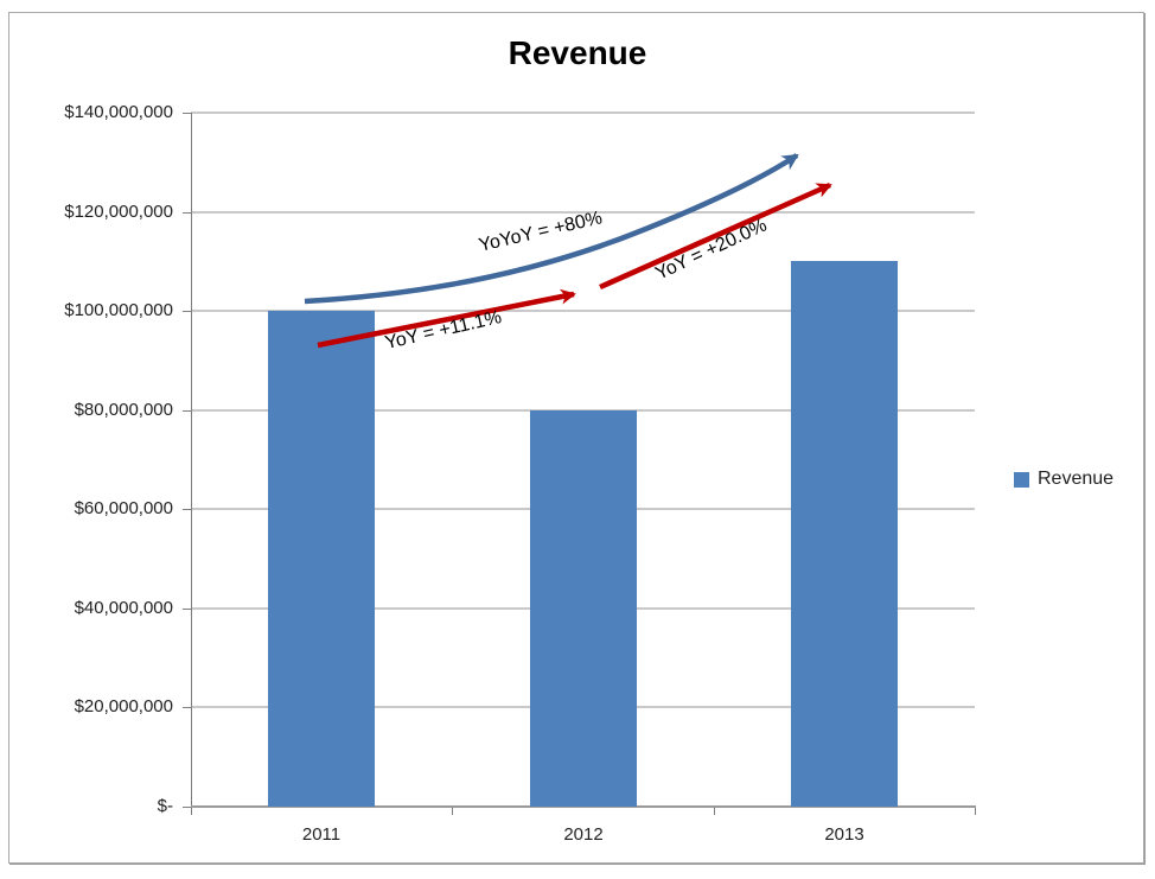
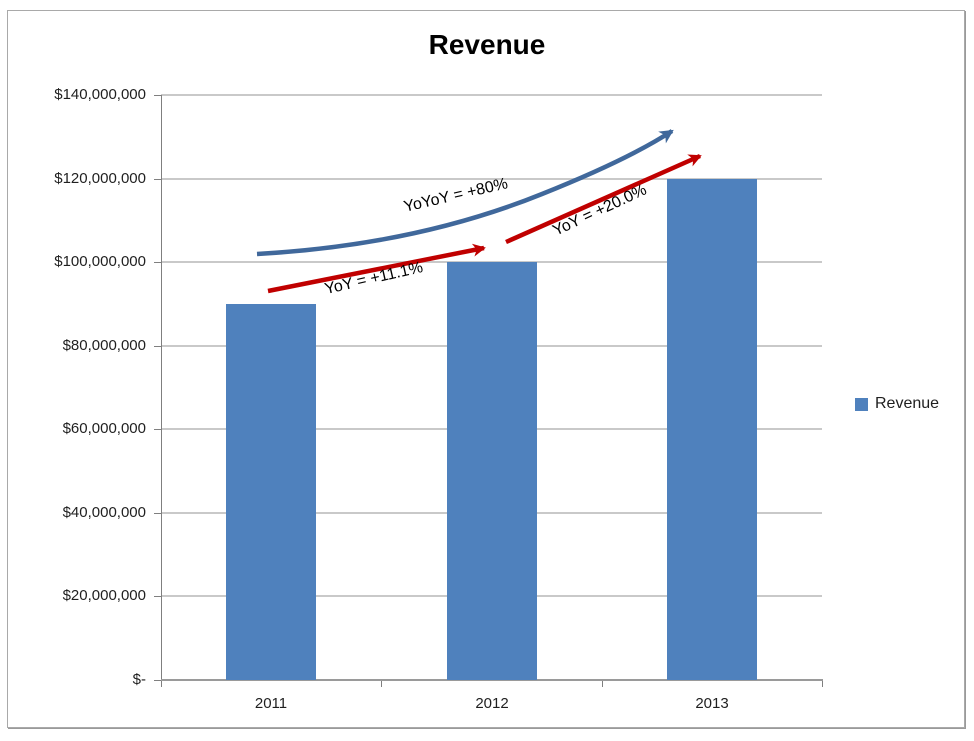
2011: $100000000 -> $90000000
2012: $80000000 -> $100000000
2013: $110000000 -> $120000000
